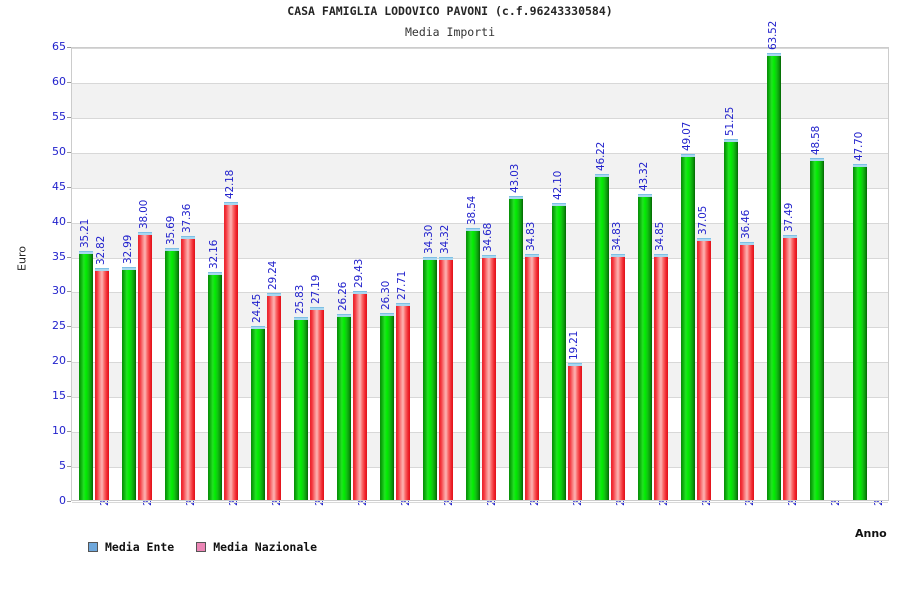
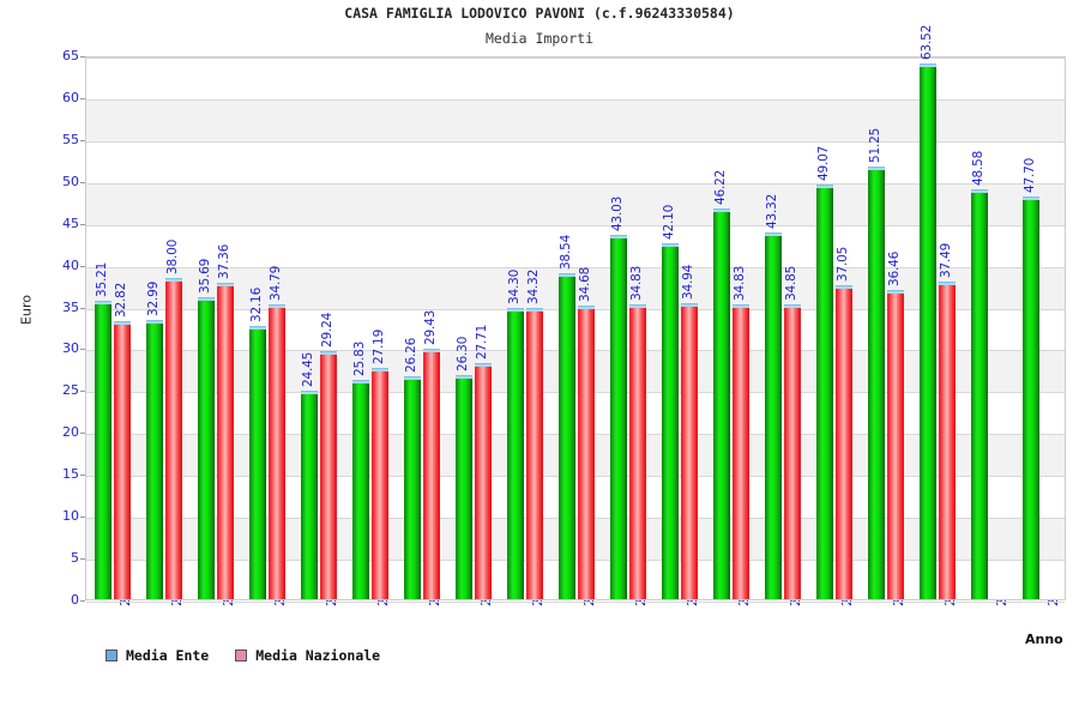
Media Nazionale/2009: 42.18 -> 34.79
Media Nazionale/2017: 19.21 -> 34.94
